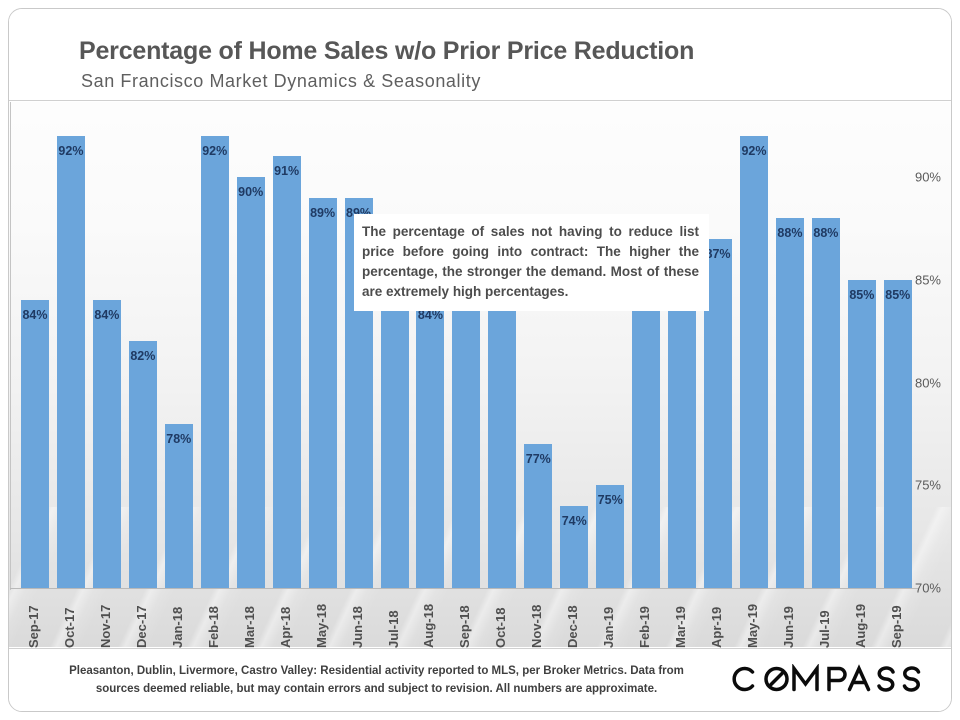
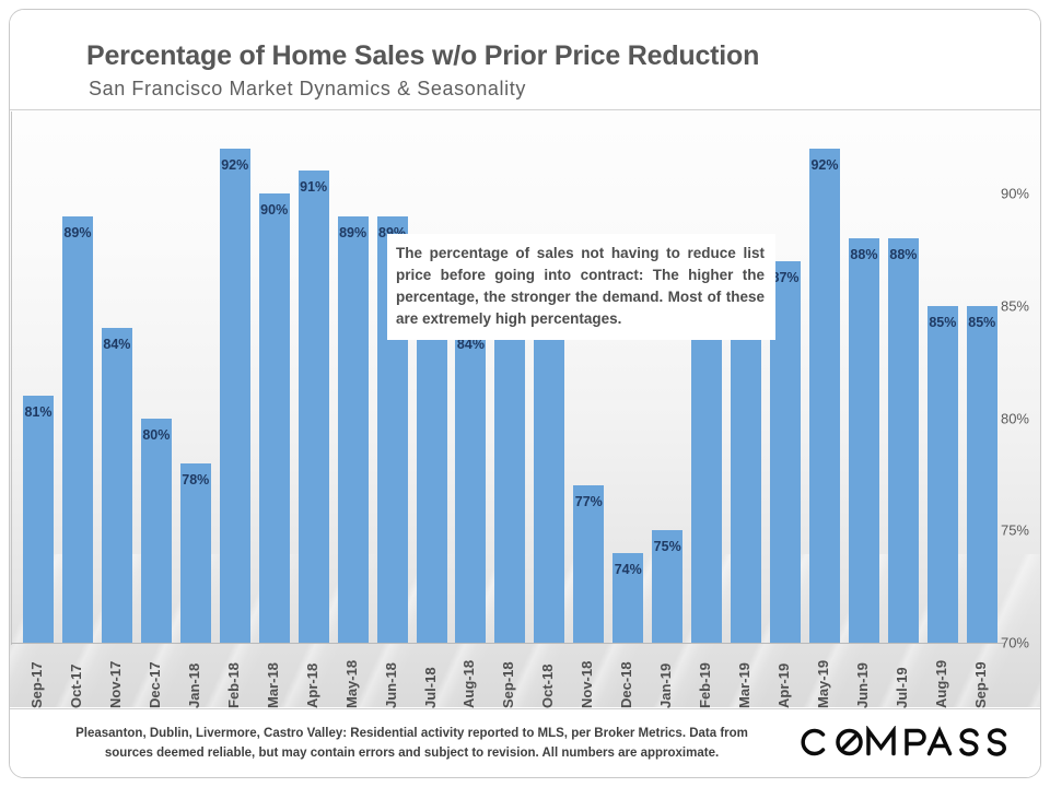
Sep-17: 84% -> 81%
Oct-17: 92% -> 89%
Dec-17: 82% -> 80%
